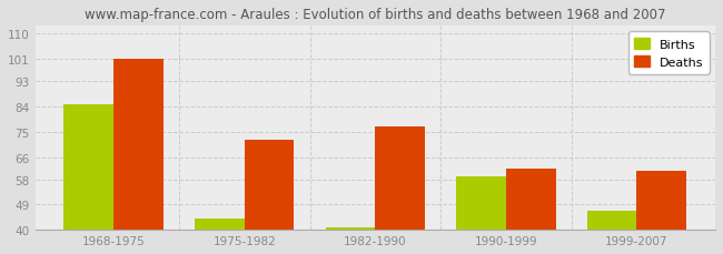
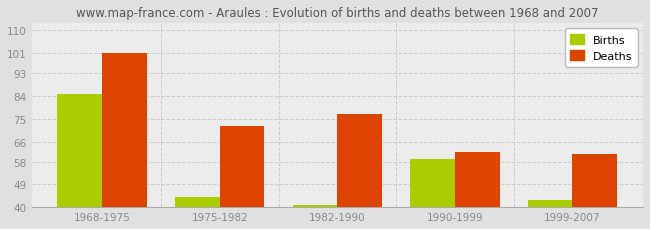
Births/1999-2007: 47 -> 43
